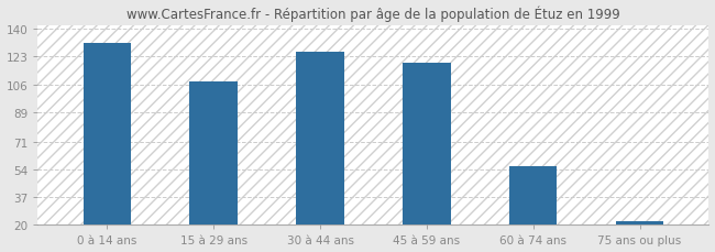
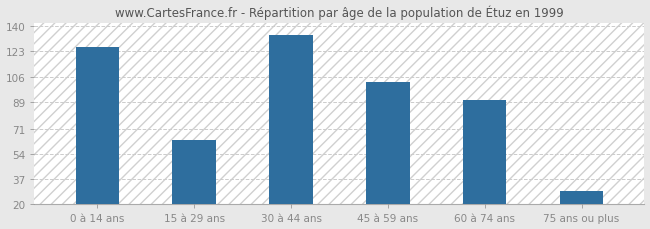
0 à 14 ans: 131 -> 126
15 à 29 ans: 108 -> 63
30 à 44 ans: 126 -> 134
45 à 59 ans: 119 -> 102
60 à 74 ans: 56 -> 90
75 ans ou plus: 22 -> 29
